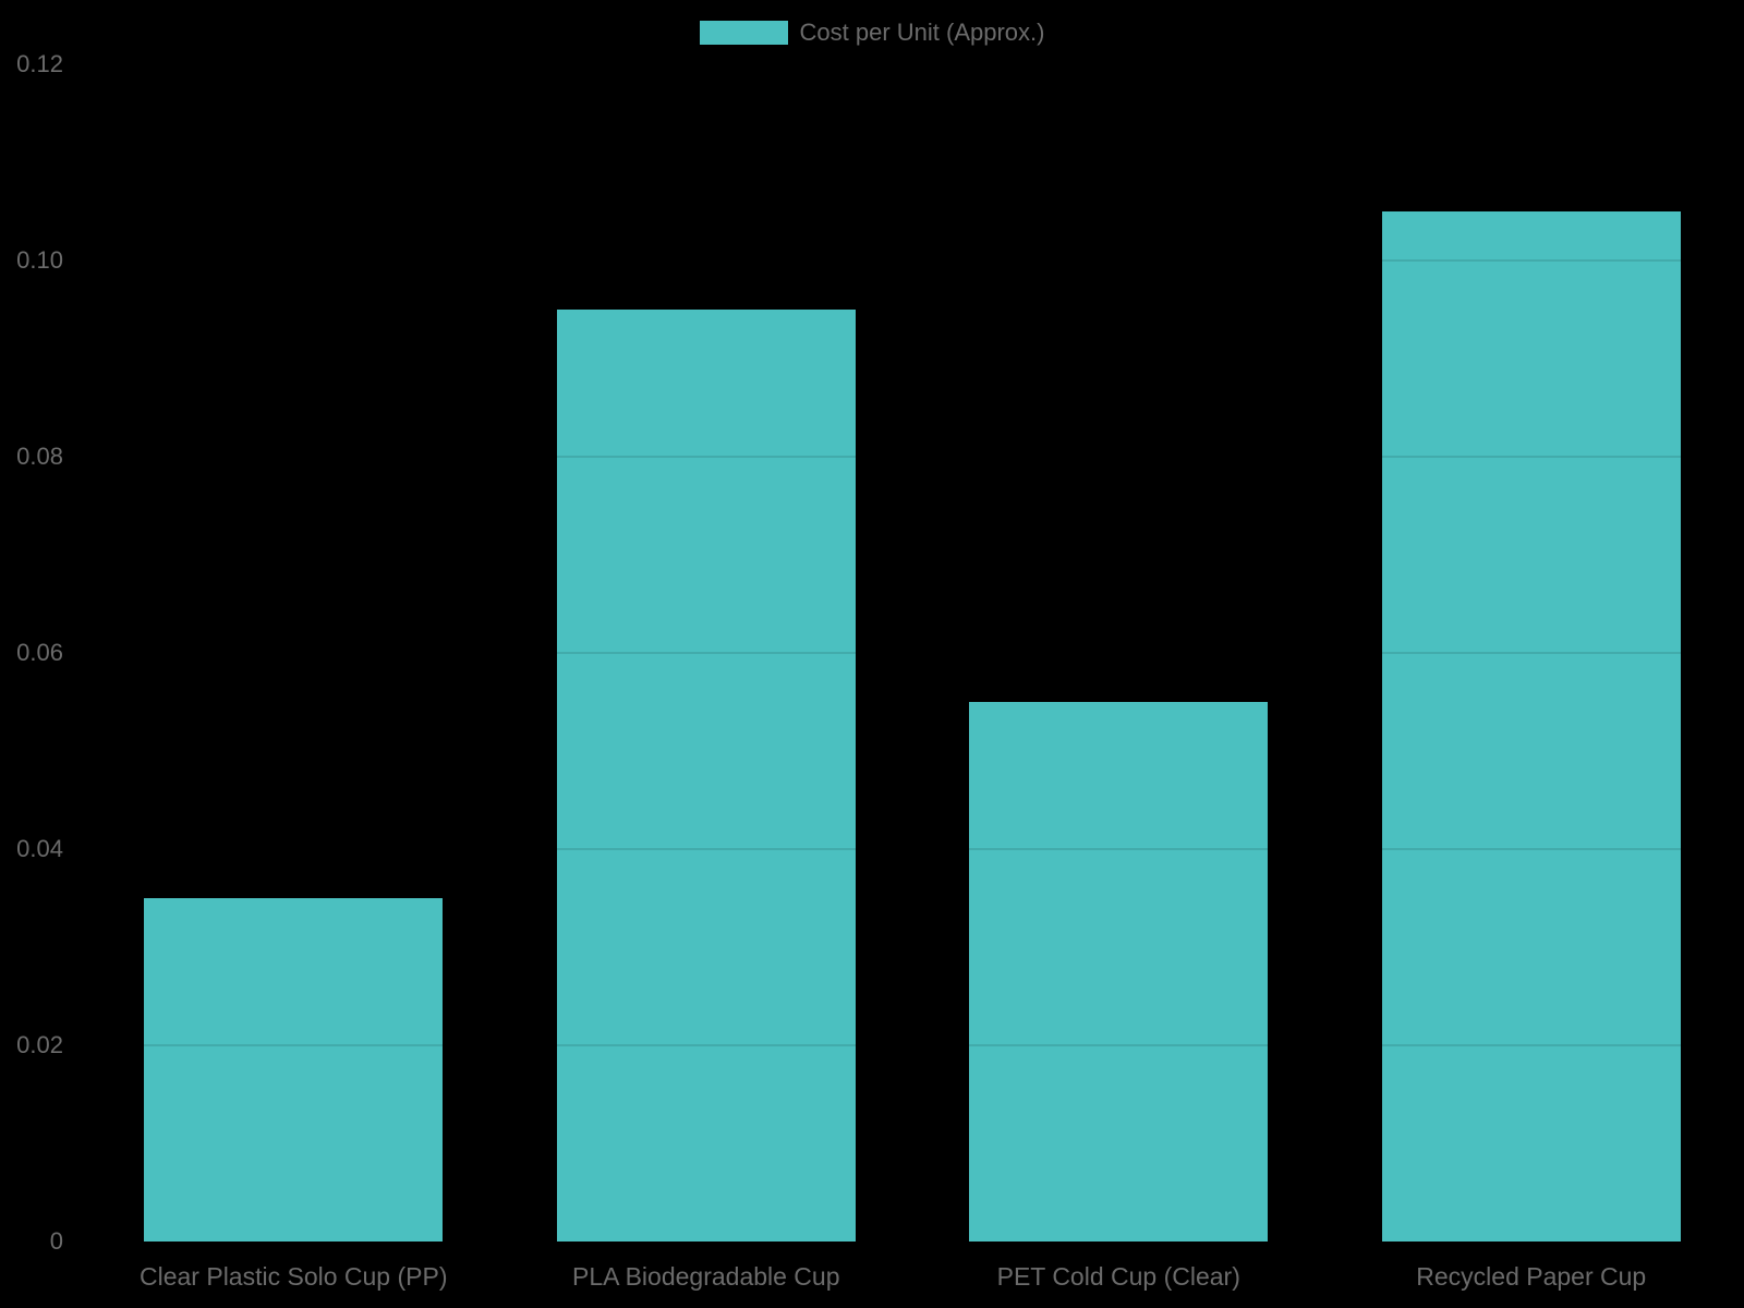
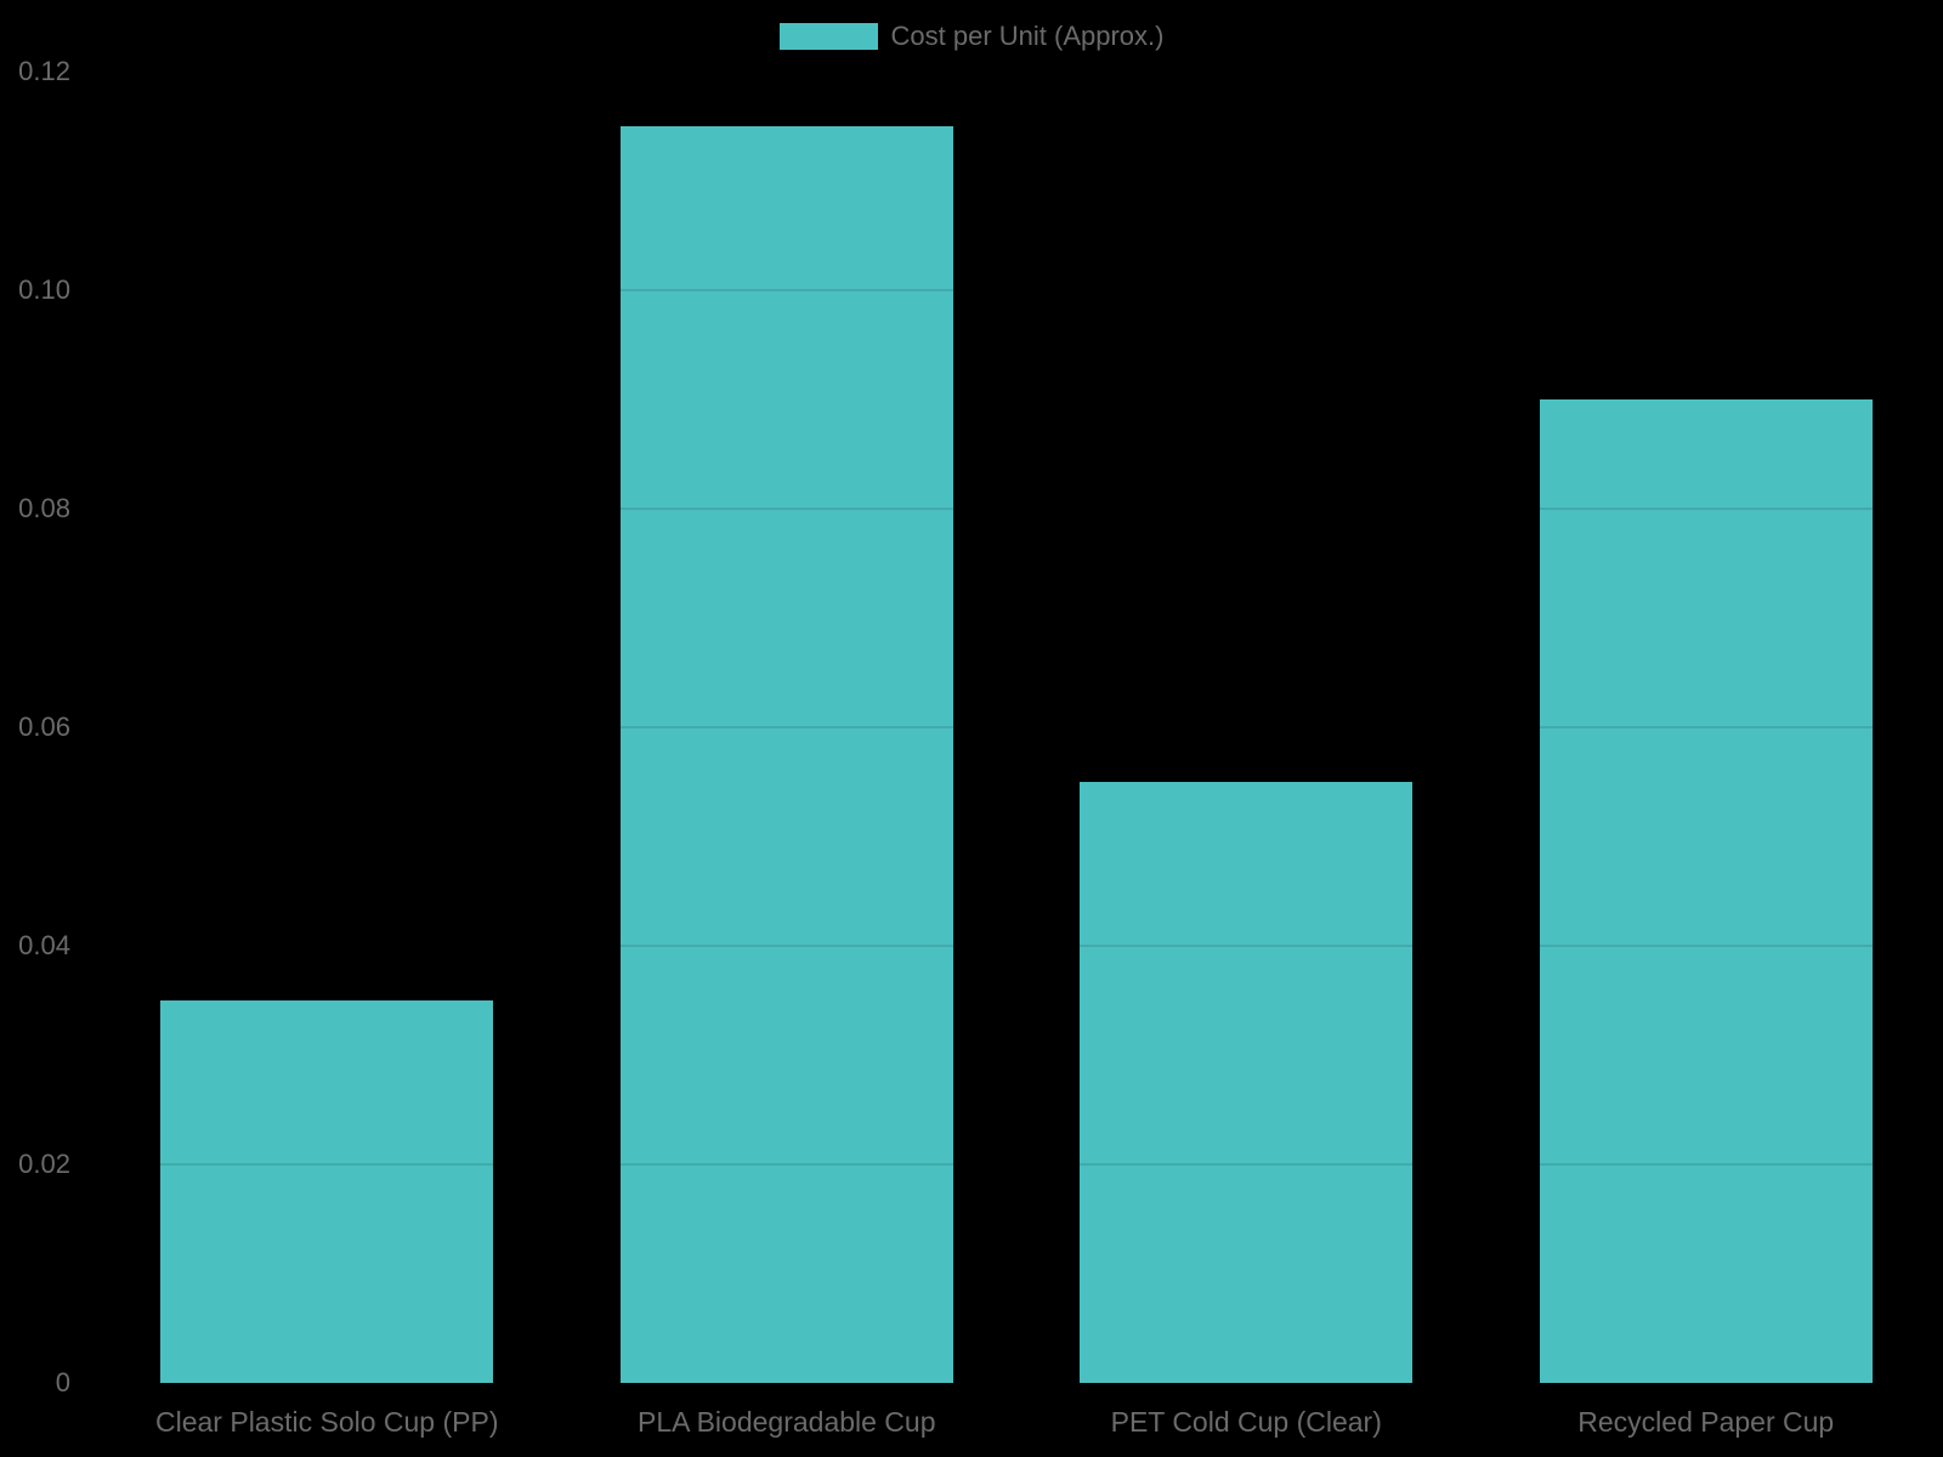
PLA Biodegradable Cup: 0.095 -> 0.115
Recycled Paper Cup: 0.105 -> 0.090
